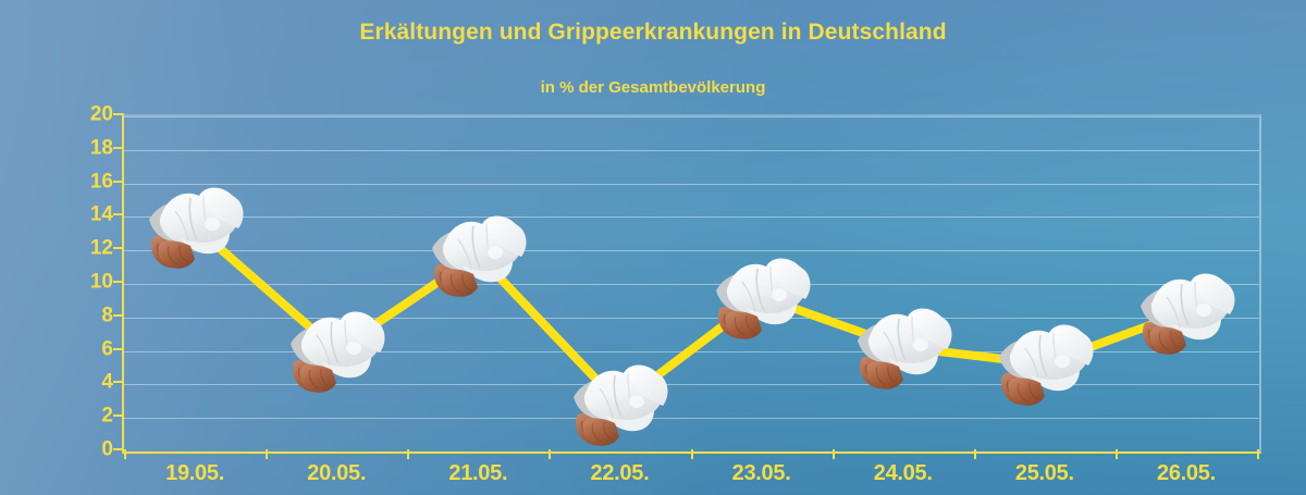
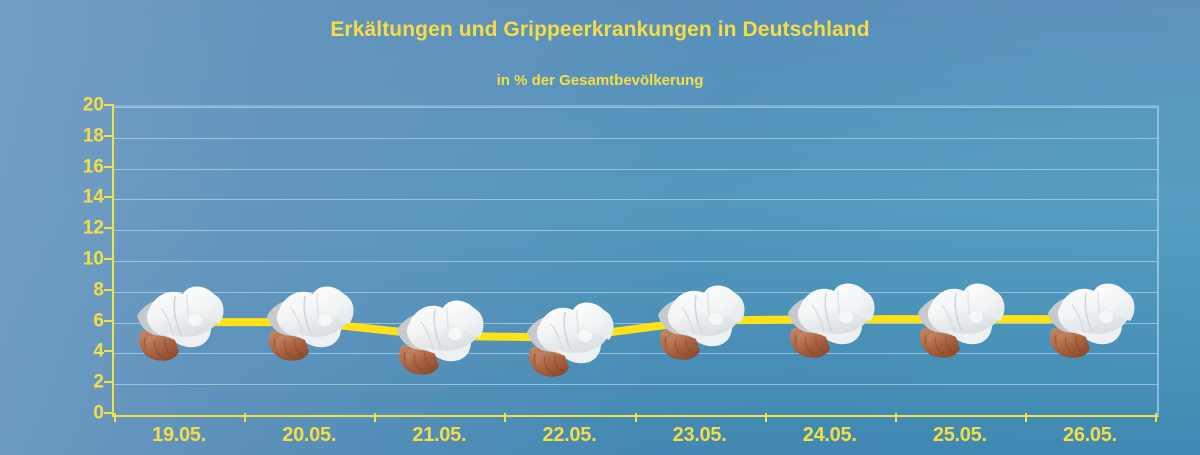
19.05.: 13.3 -> 5.9
21.05.: 11.6 -> 5.0
22.05.: 2.7 -> 4.9
23.05.: 9.1 -> 6.0
25.05.: 5.1 -> 6.1
26.05.: 8.2 -> 6.1
